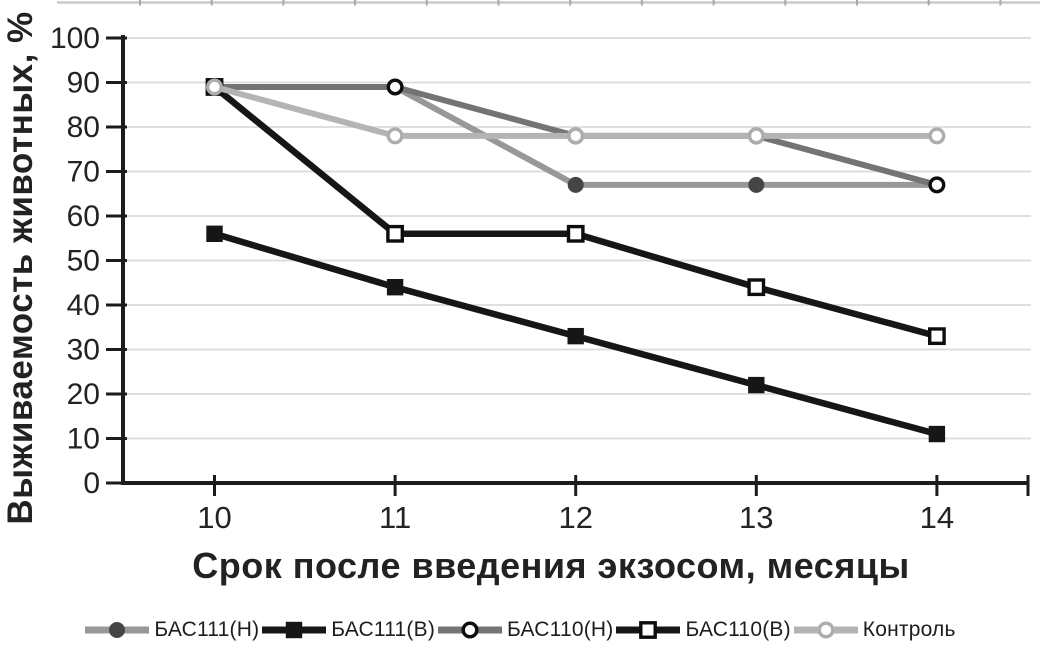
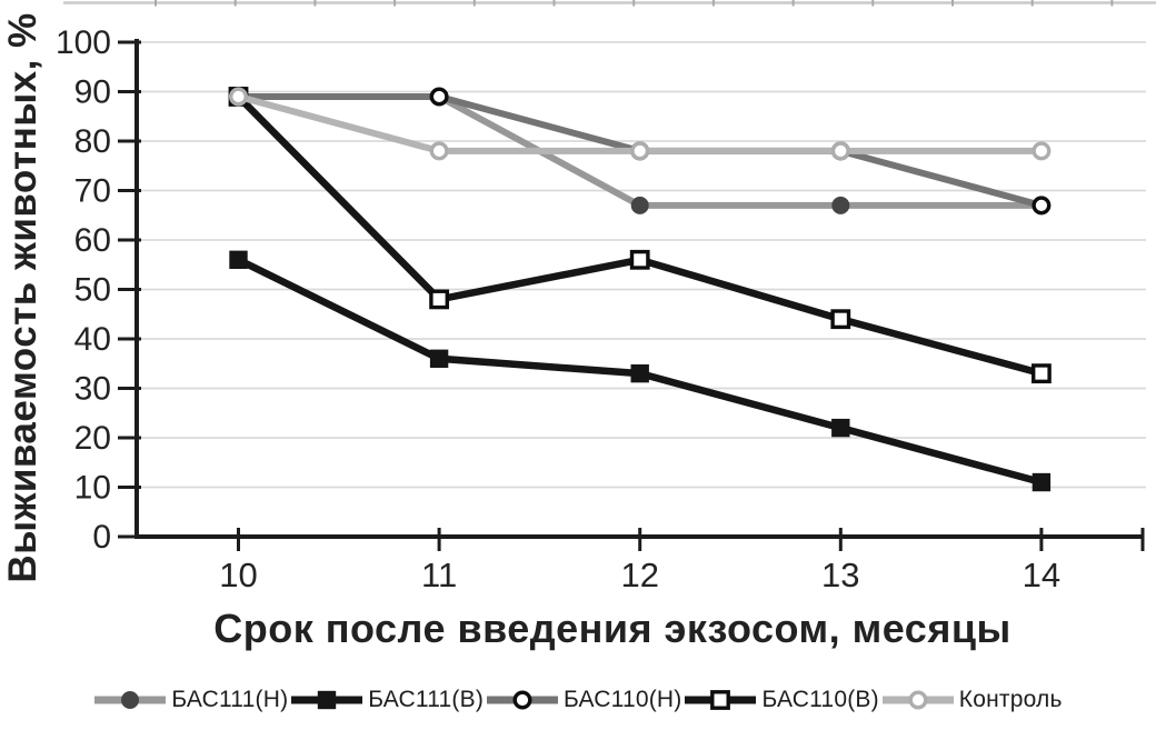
БАС111(В)/11: 44 -> 36
БАС110(В)/11: 56 -> 48
